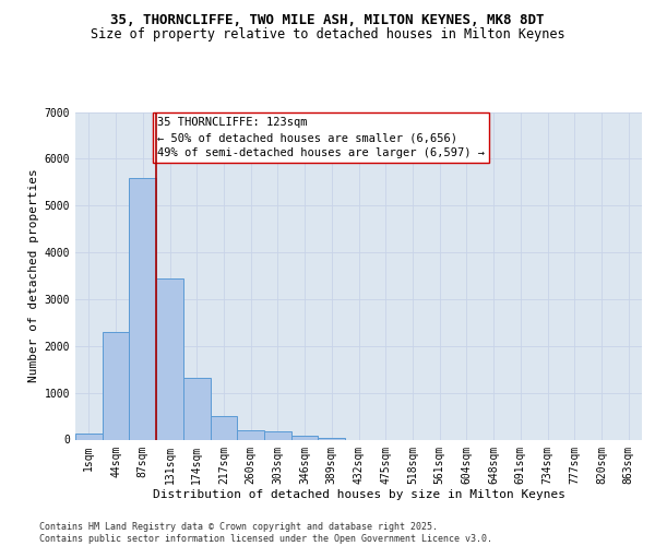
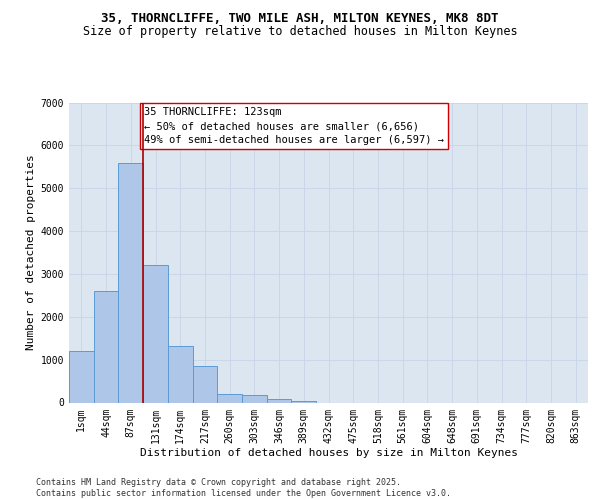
1sqm: 130 -> 1200
44sqm: 2300 -> 2600
131sqm: 3450 -> 3200
217sqm: 510 -> 850
